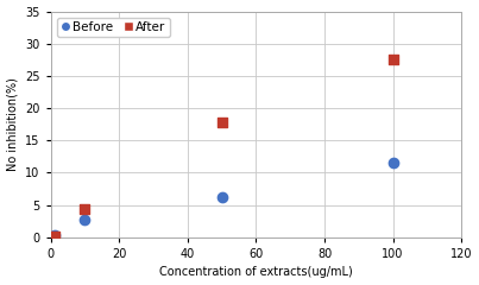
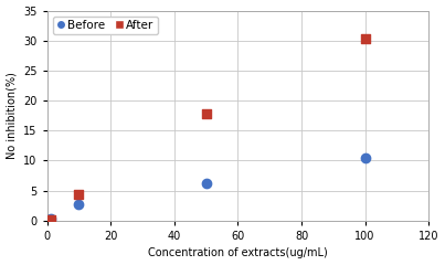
Before/100: 11.6 -> 10.5
After/100: 27.6 -> 30.4
